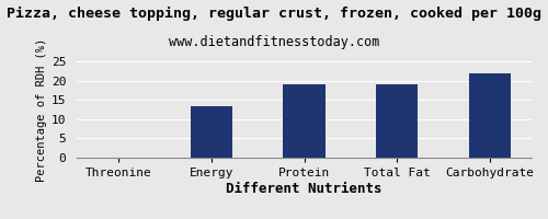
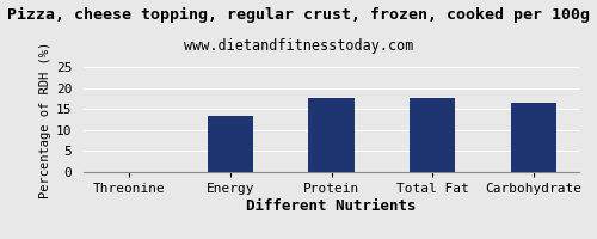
Protein: 19.0 -> 17.5
Total Fat: 19.0 -> 17.5
Carbohydrate: 21.8 -> 16.5
